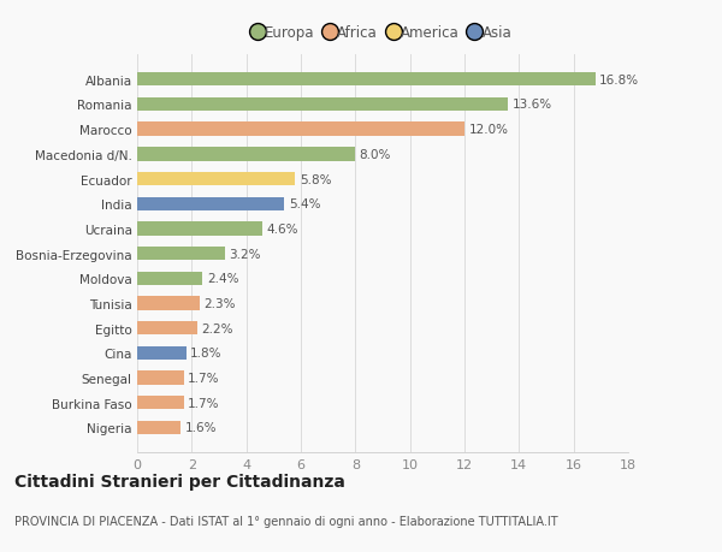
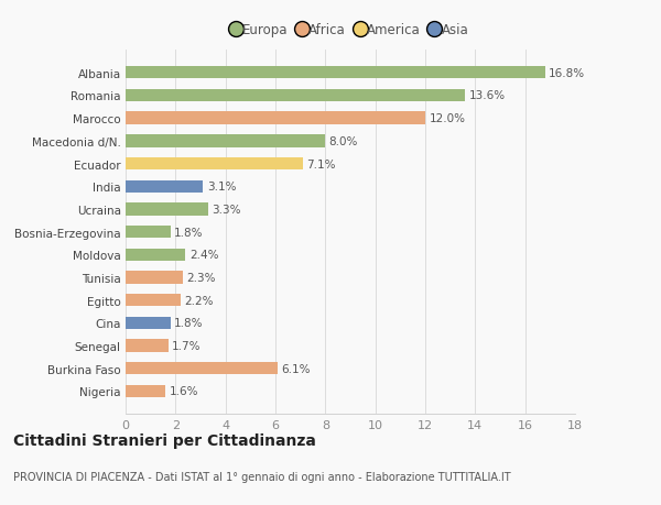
Ecuador: 5.8% -> 7.1%
India: 5.4% -> 3.1%
Ucraina: 4.6% -> 3.3%
Bosnia-Erzegovina: 3.2% -> 1.8%
Burkina Faso: 1.7% -> 6.1%
